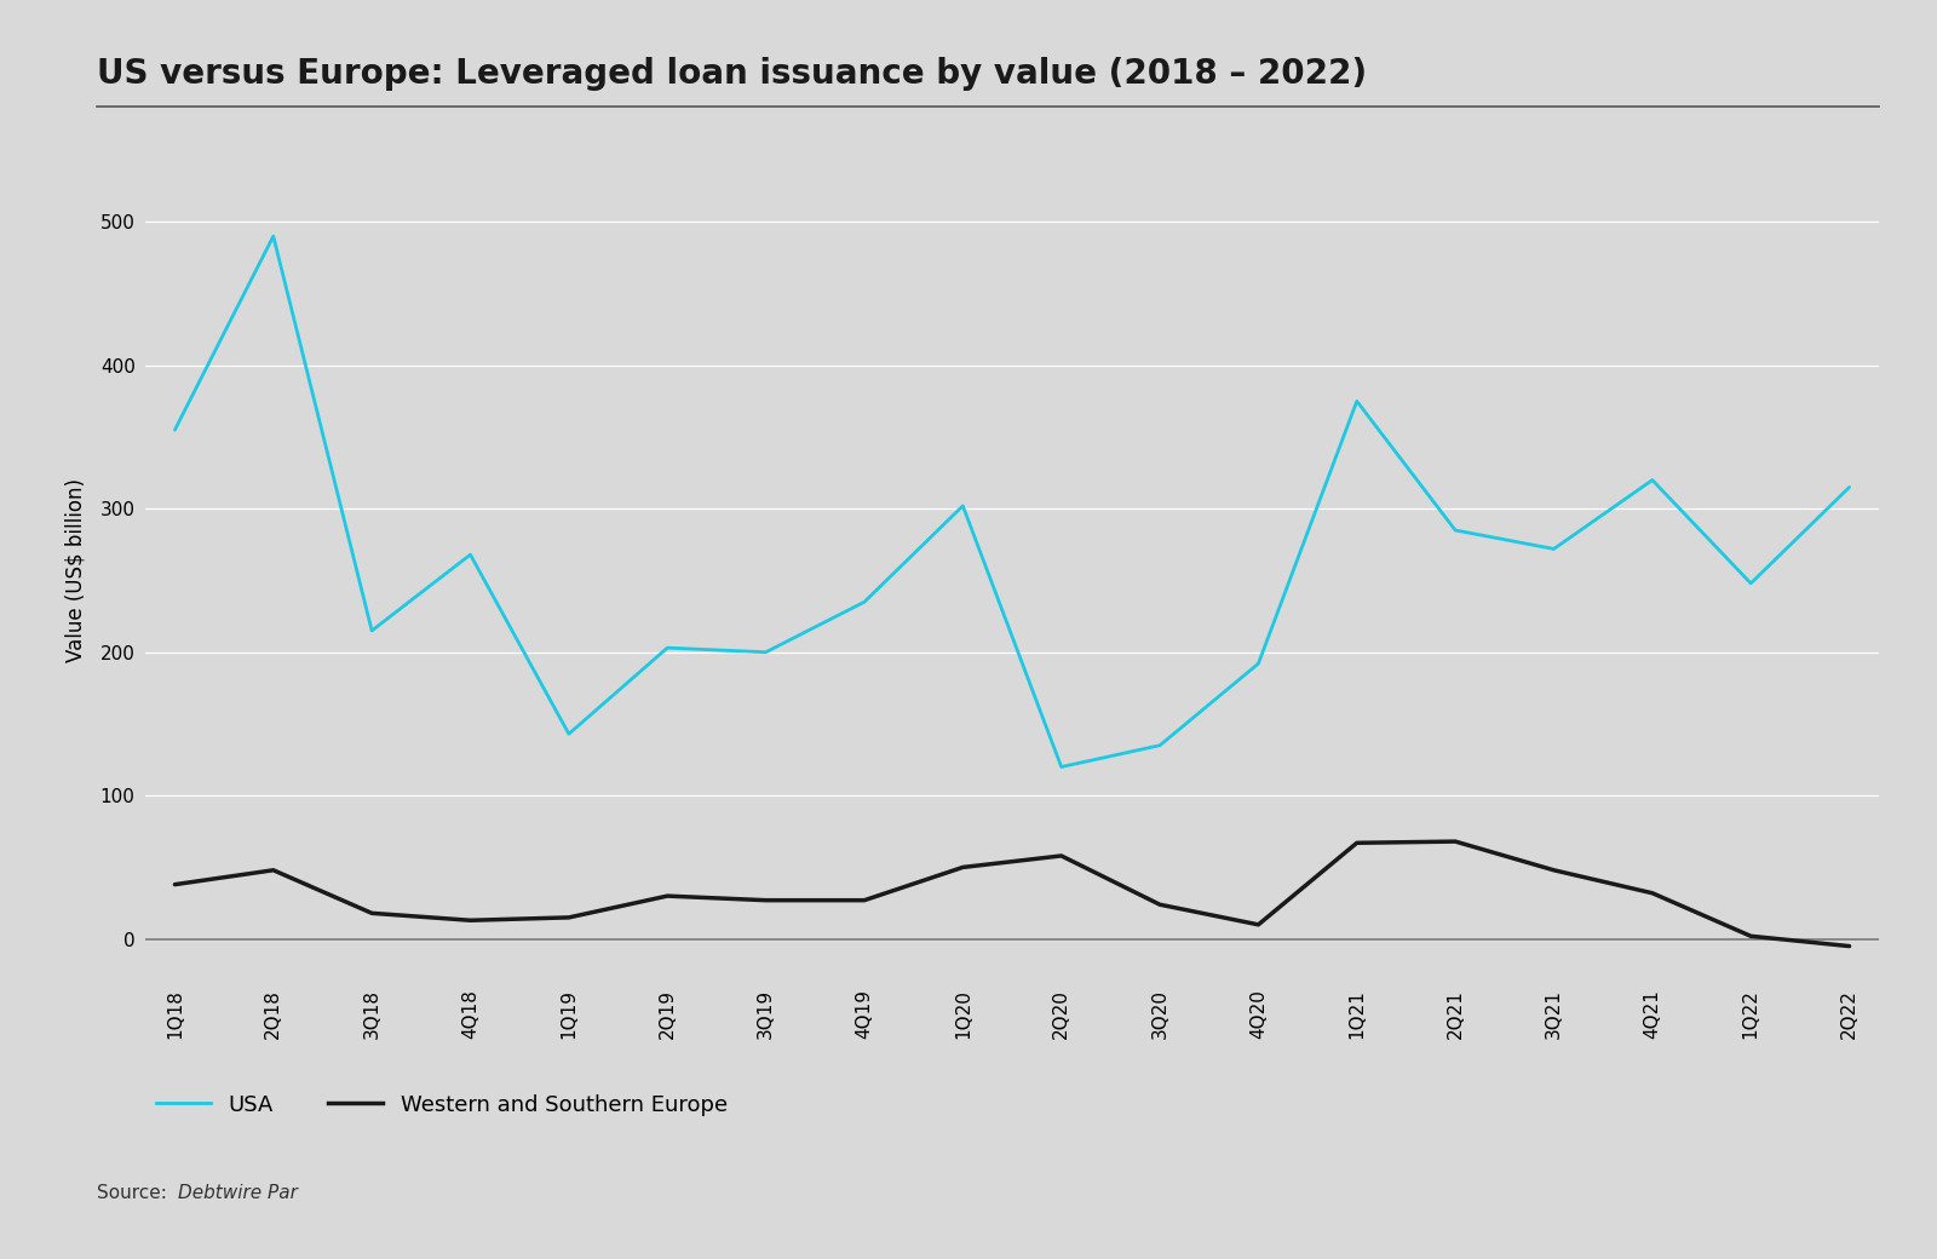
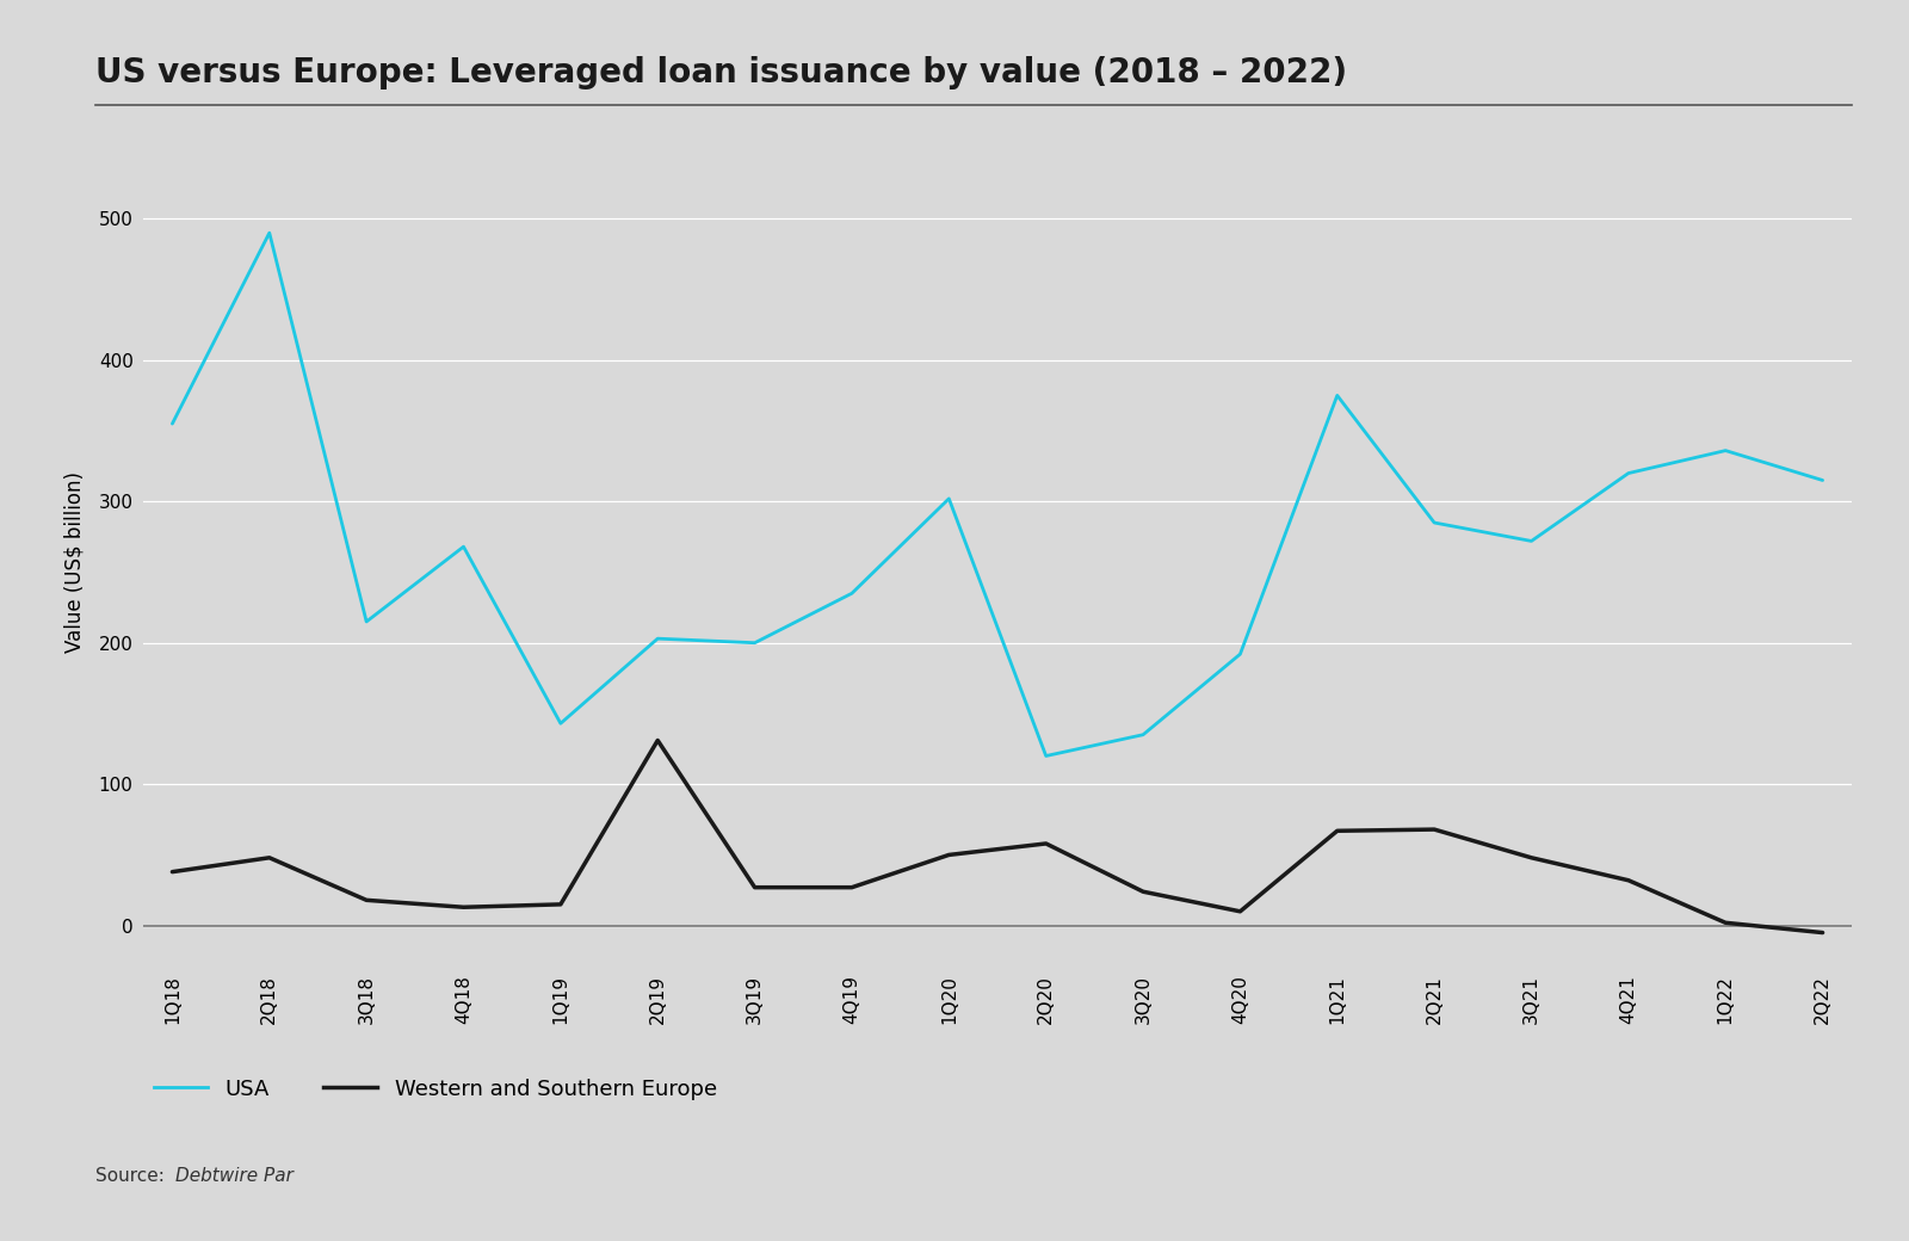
Western and Southern Europe/2Q19: 30 -> 131
USA/1Q22: 248 -> 336
